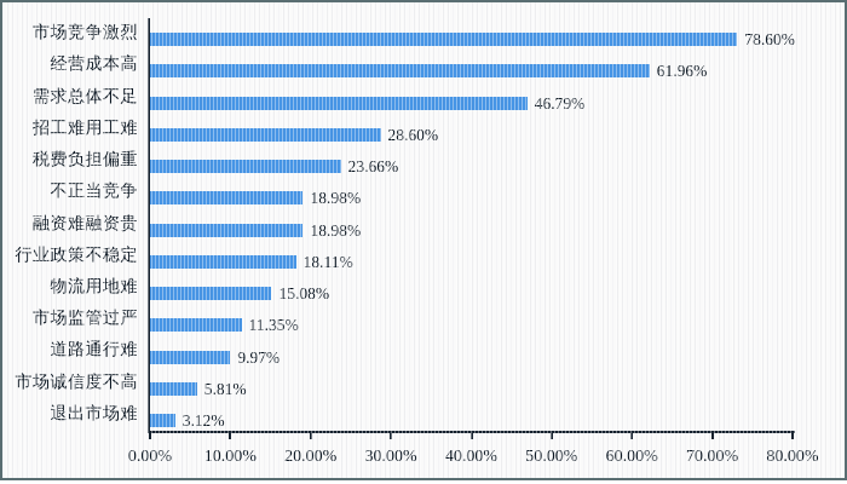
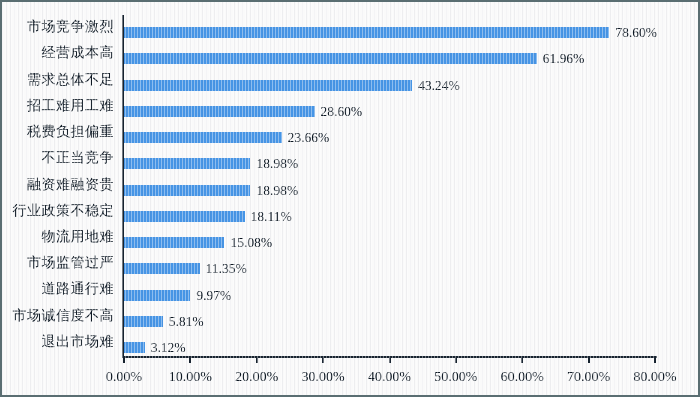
需求总体不足: 46.79% -> 43.24%
